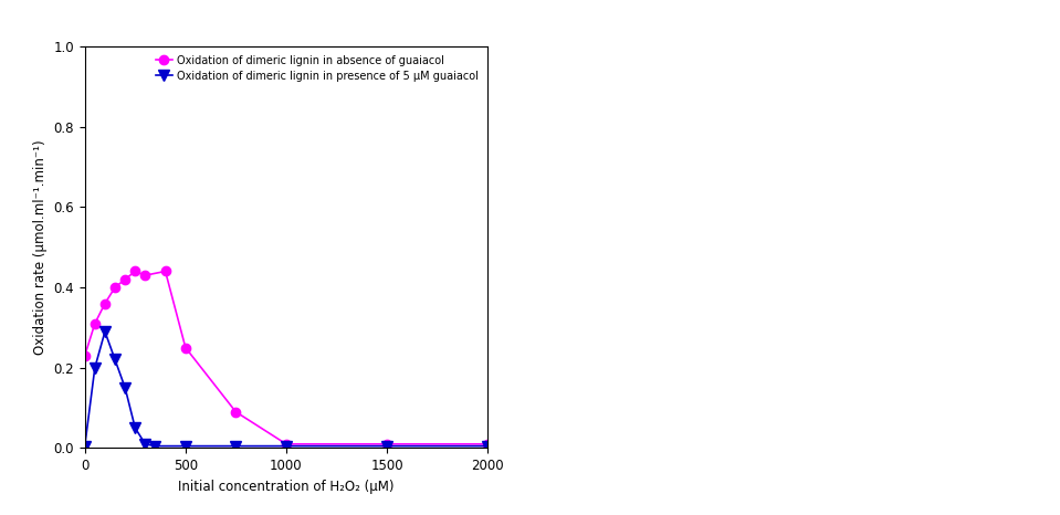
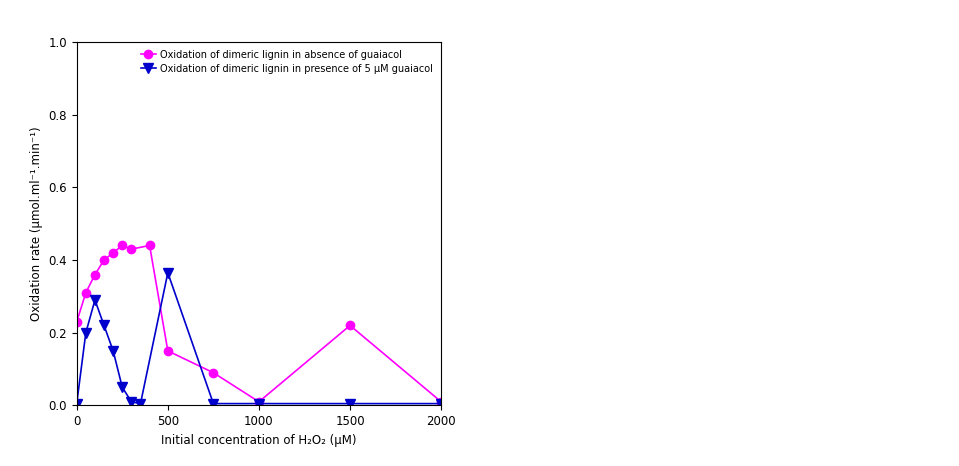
Oxidation of dimeric lignin in absence of guaiacol/500: 0.25 -> 0.15
Oxidation of dimeric lignin in presence of 5 μM guaiacol/500: 0.005 -> 0.365
Oxidation of dimeric lignin in absence of guaiacol/1500: 0.01 -> 0.22
